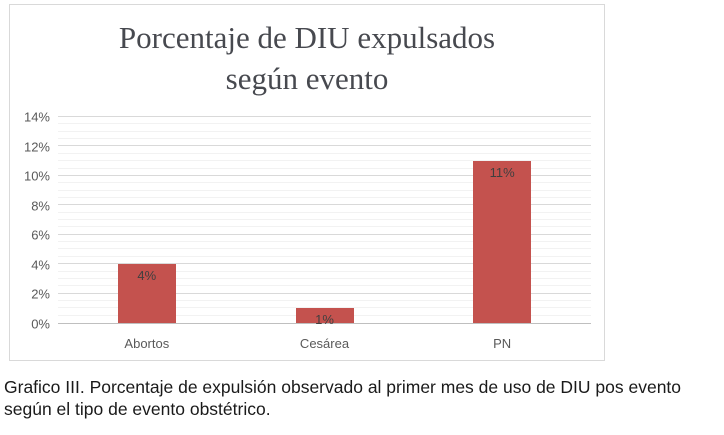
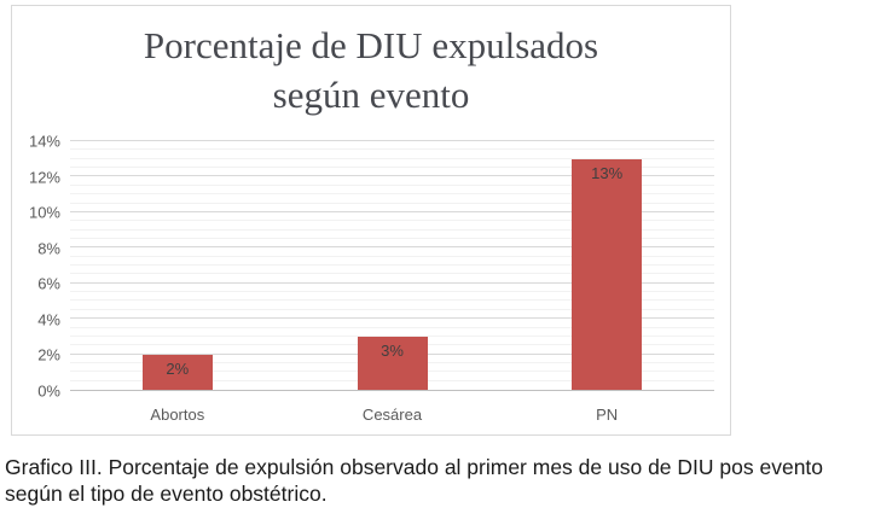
Abortos: 4% -> 2%
Cesárea: 1% -> 3%
PN: 11% -> 13%
